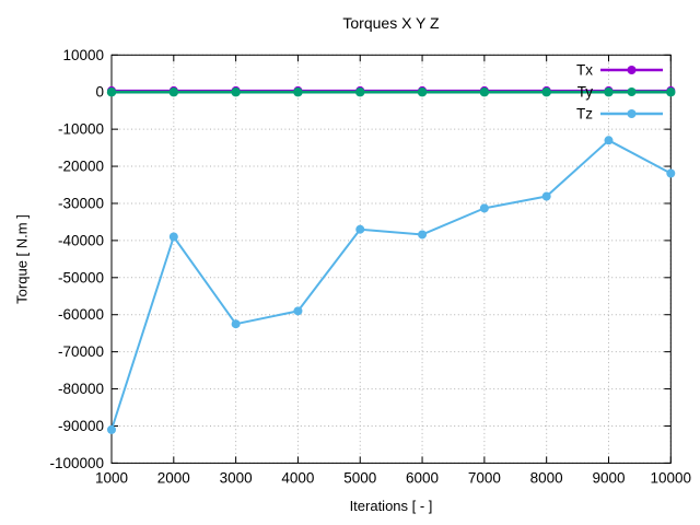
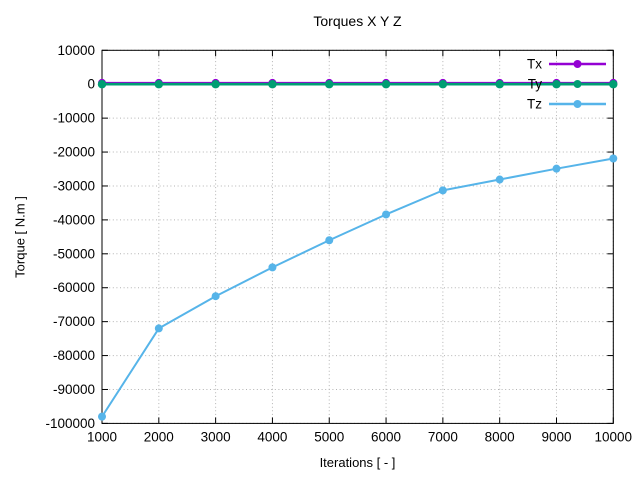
Tz/1000: -91000 -> -98000
Tz/2000: -39000 -> -72000
Tz/4000: -59000 -> -54000
Tz/5000: -37000 -> -46000
Tz/9000: -13000 -> -25000
